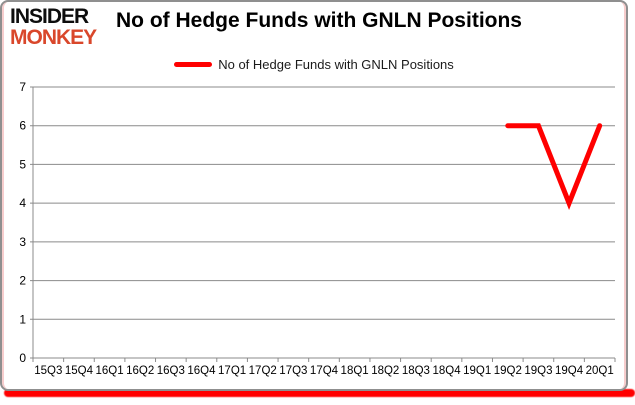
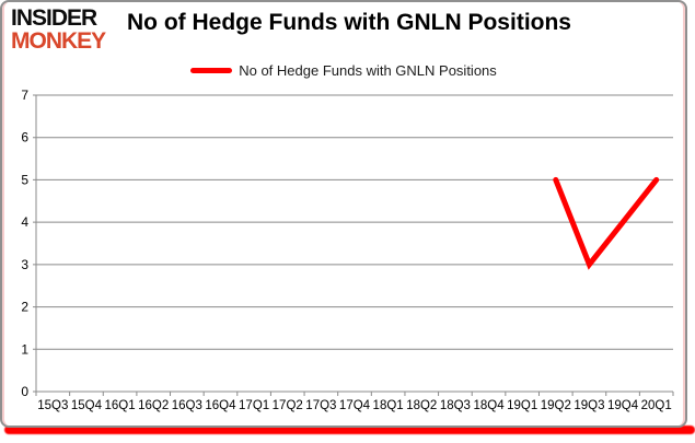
19Q2: 6 -> 5
19Q3: 6 -> 3
20Q1: 6 -> 5
